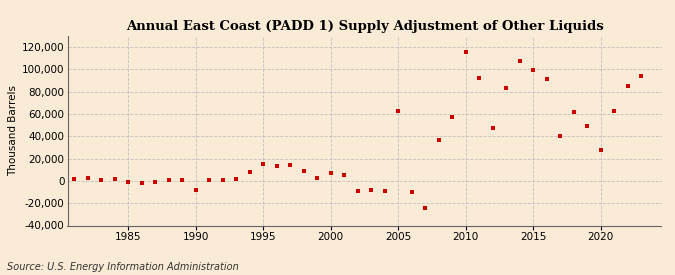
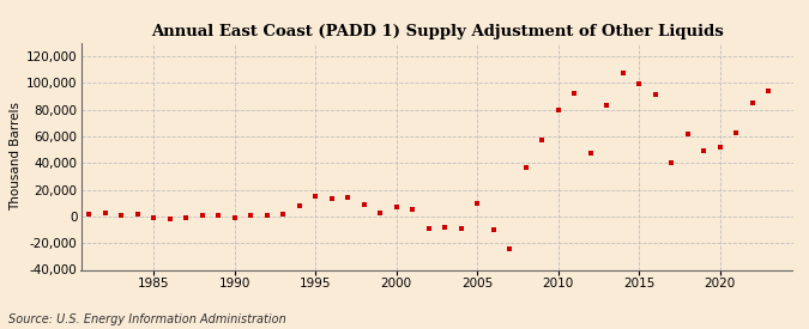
1990: -8,000 -> -1,000
2005: 63,000 -> 10,000
2010: 115,000 -> 80,000
2020: 28,000 -> 52,000
